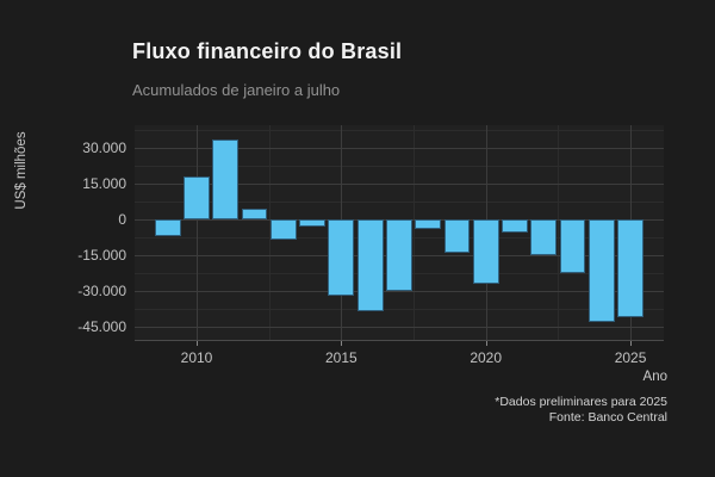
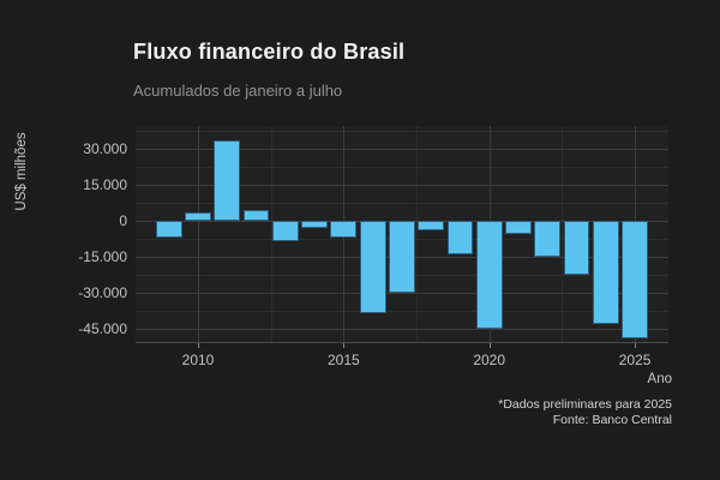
2010: 18000 -> 4000
2015: -32000 -> -7000
2020: -27000 -> -45000
2025: -41000 -> -49000
